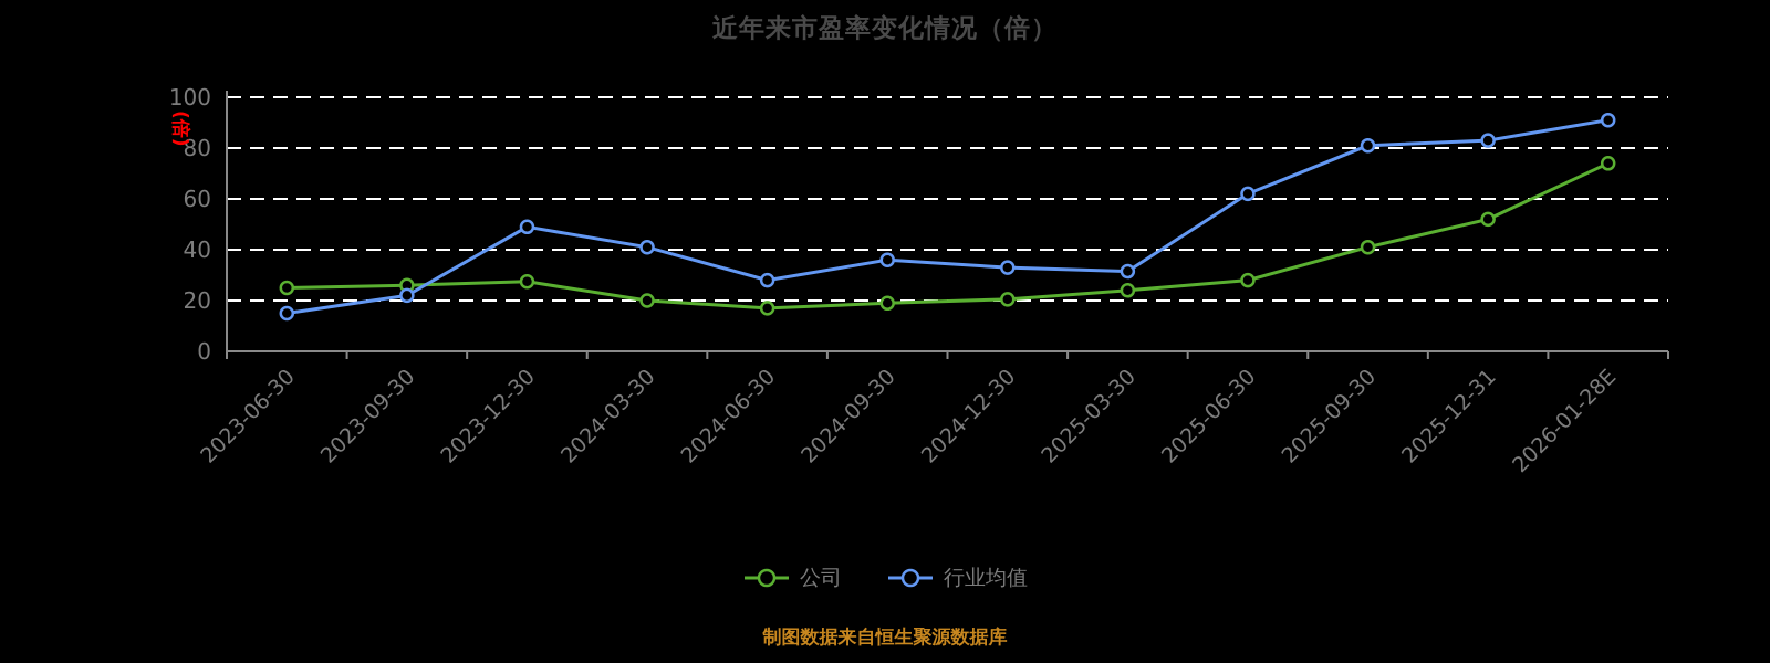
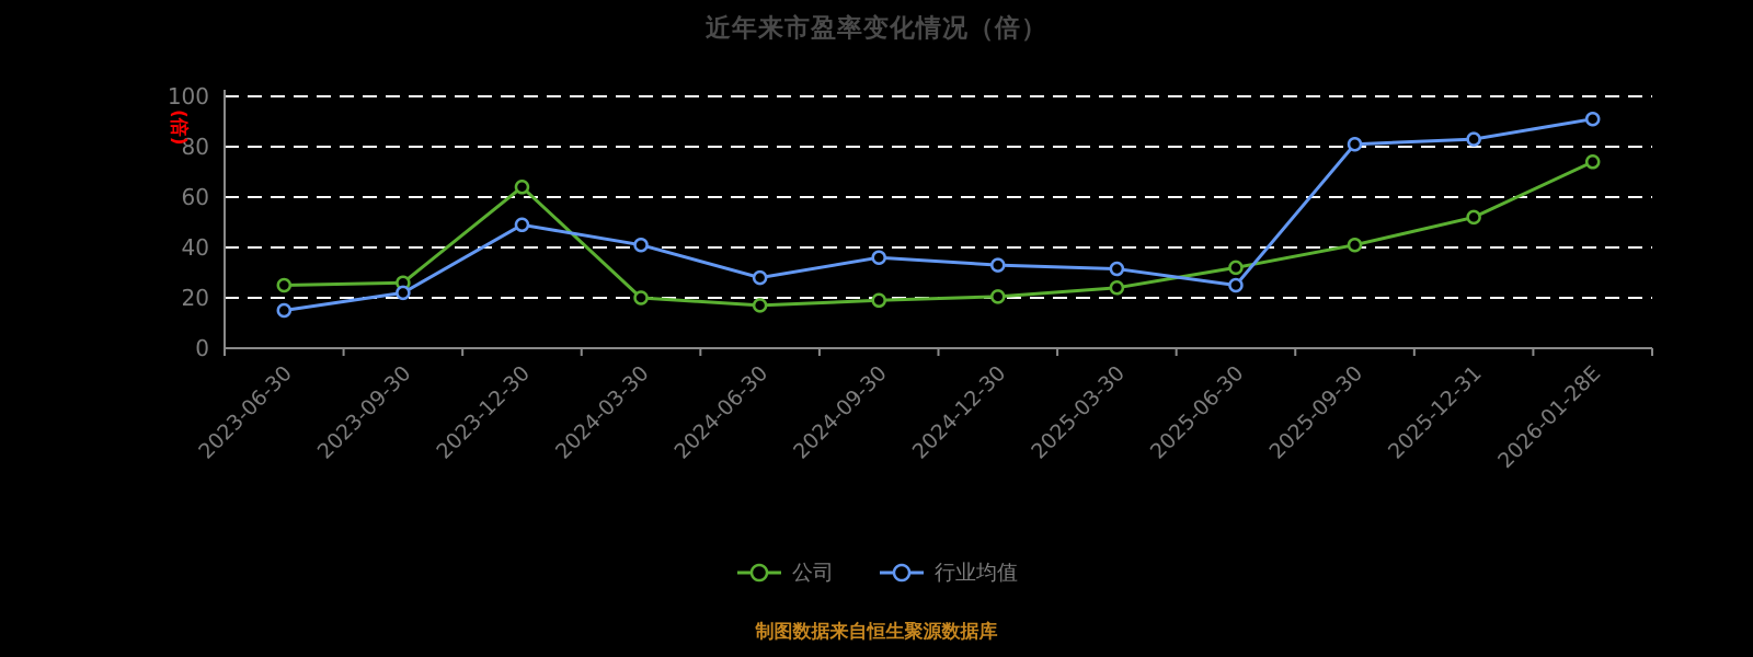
公司/2023-12-30: 28 -> 64
公司/2025-06-30: 28 -> 32
行业均值/2025-06-30: 62 -> 25
